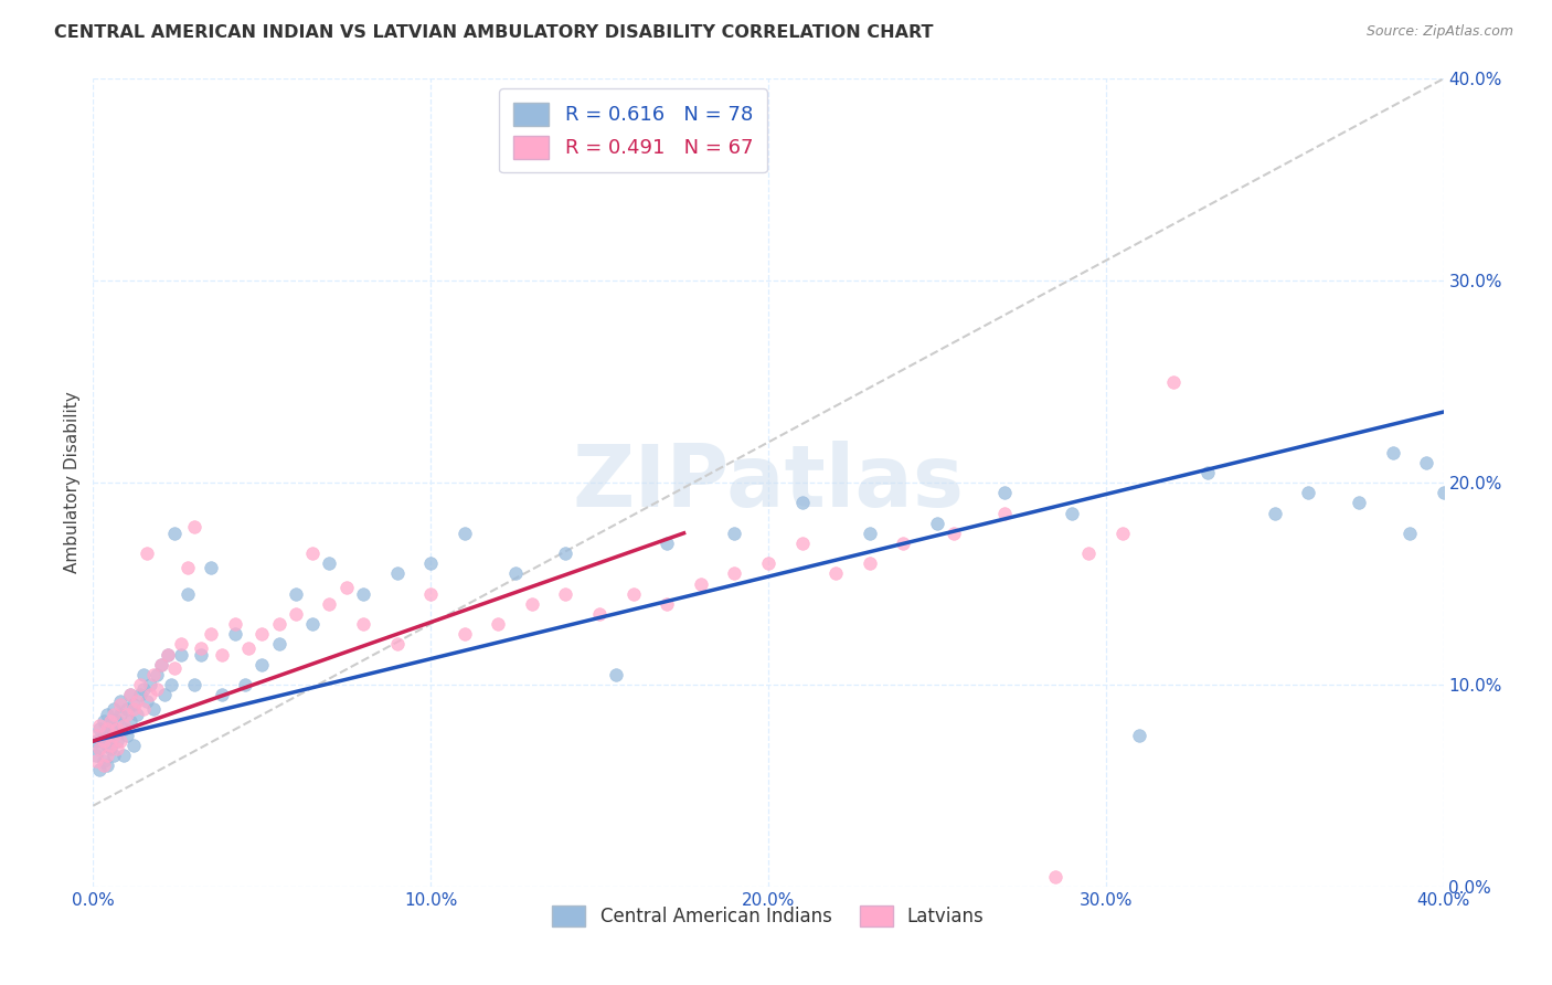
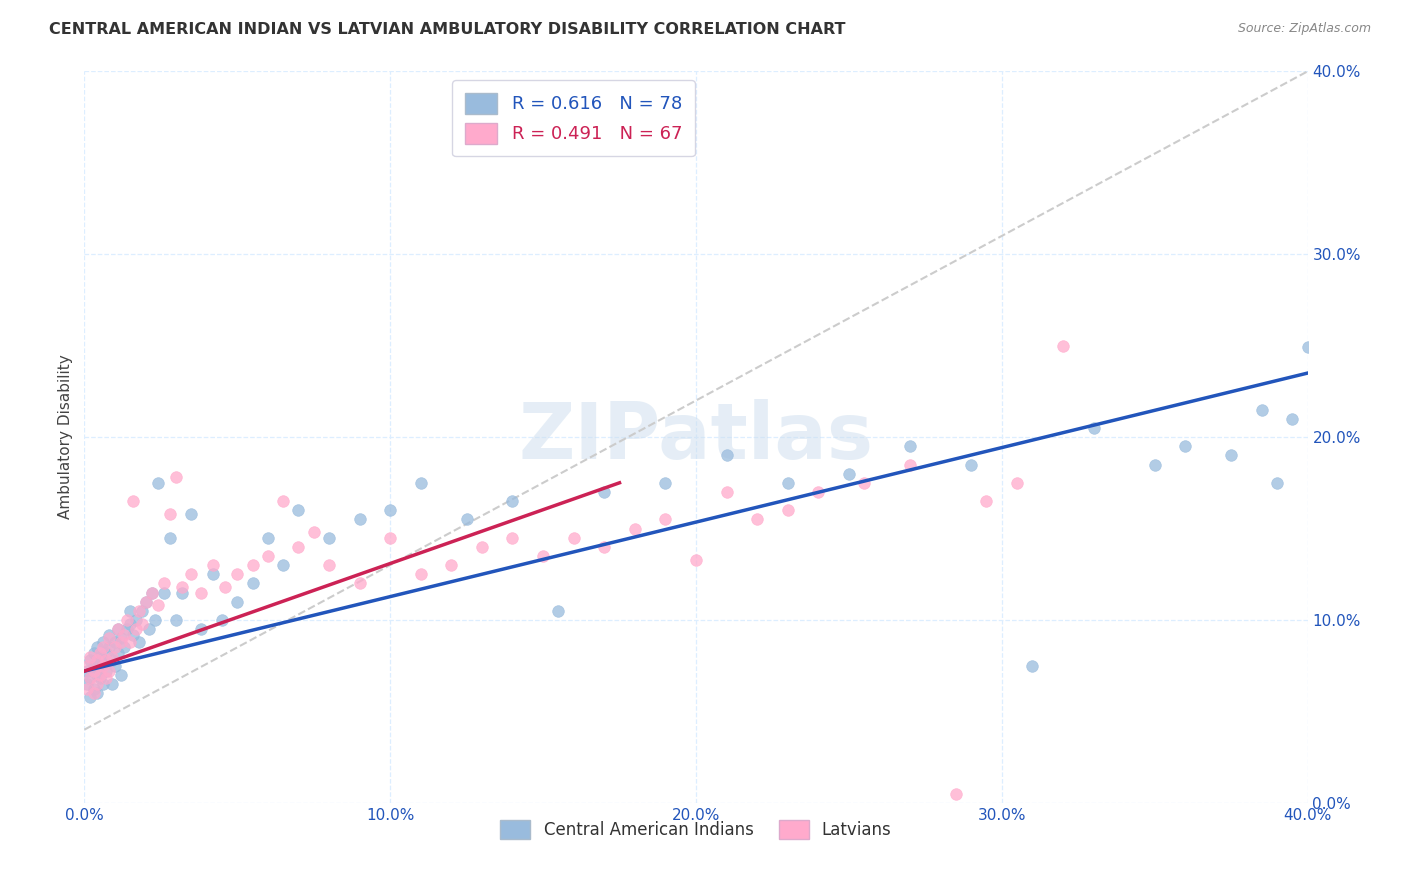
Latvians/20.0%: 16.0% -> 13.3%
Central American Indians/40.0%: 19.5% -> 24.9%
